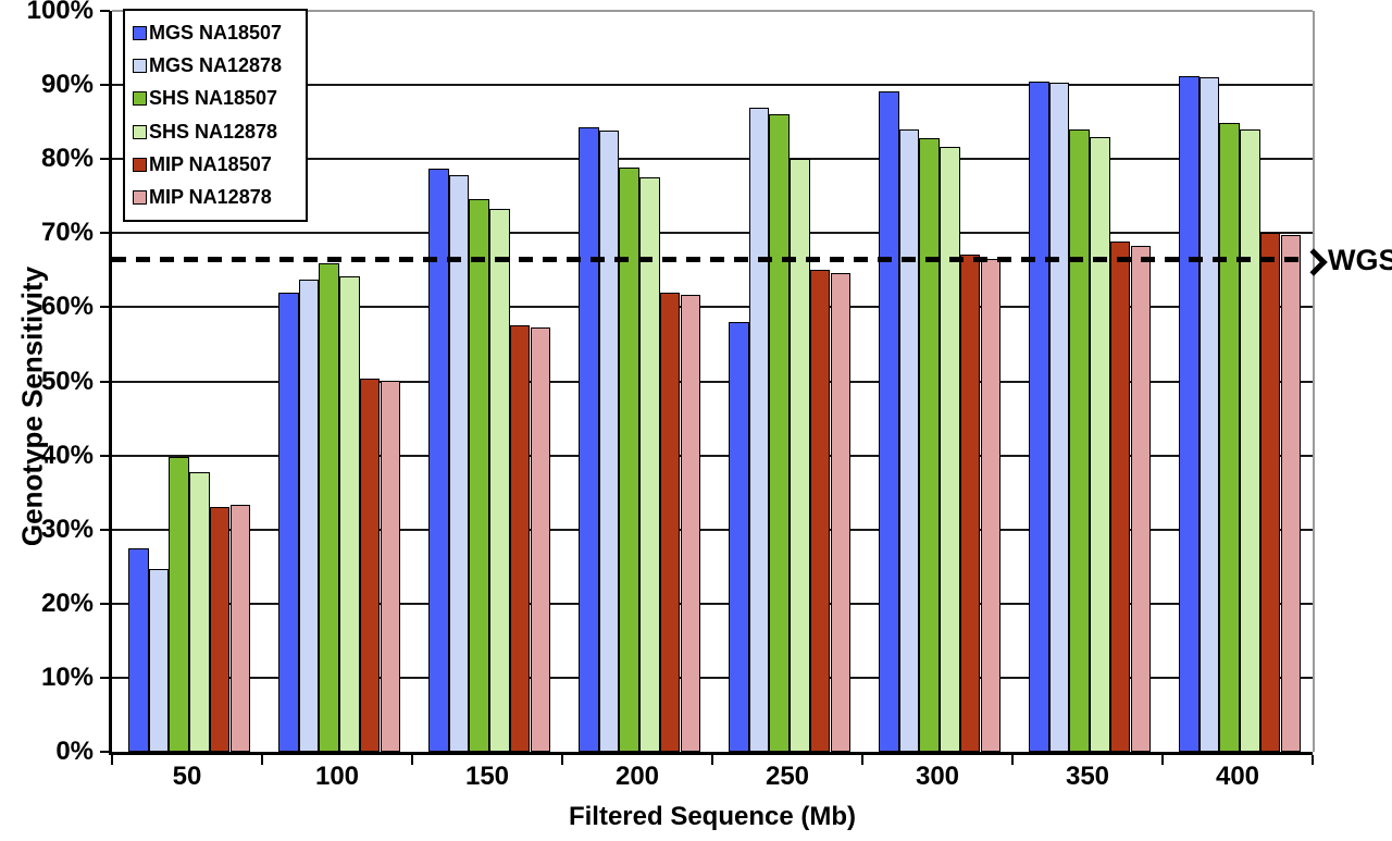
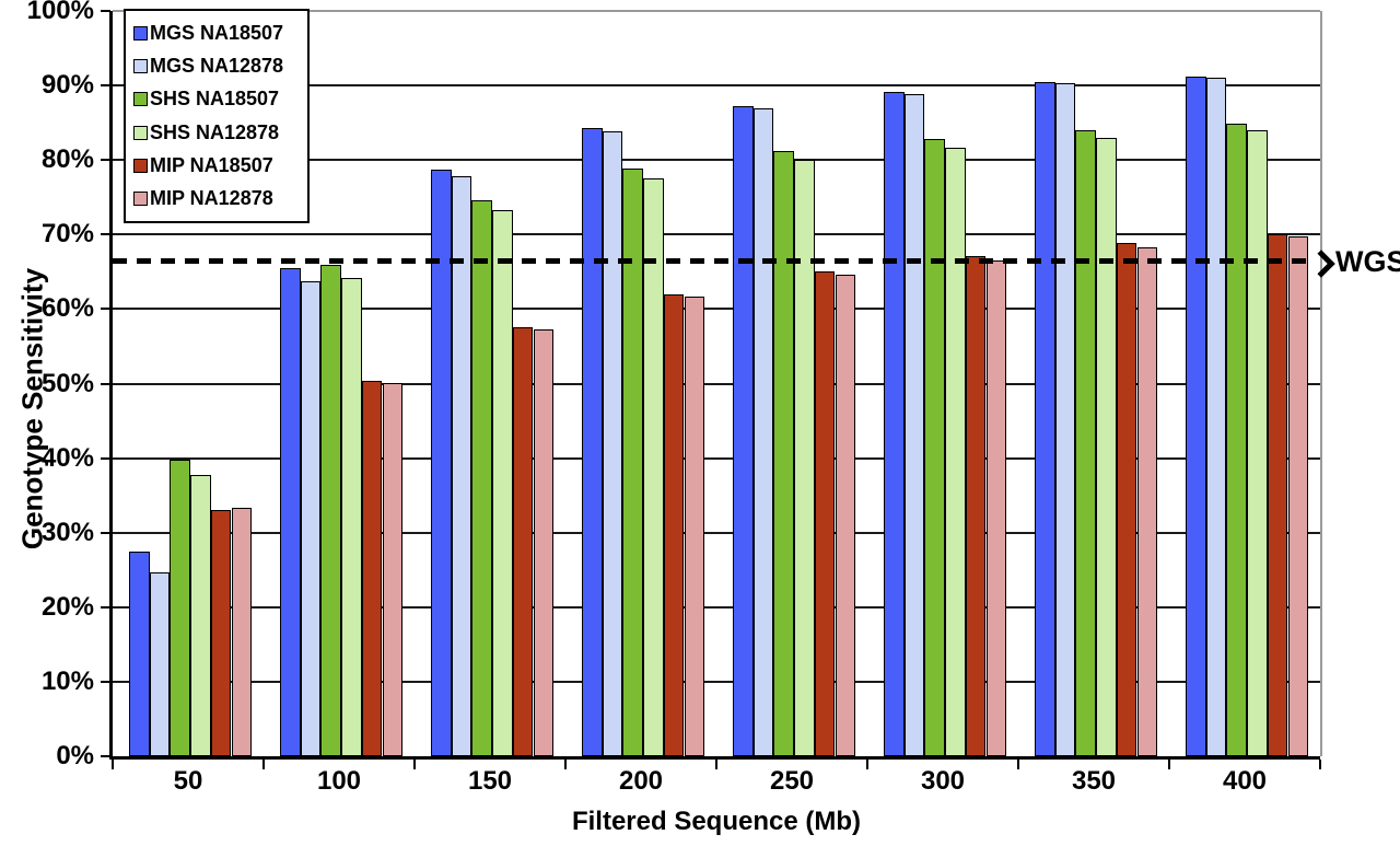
MGS NA18507/100: 62% -> 66%
MGS NA18507/250: 58% -> 87%
SHS NA18507/250: 86% -> 81%
MGS NA12878/300: 84% -> 89%
